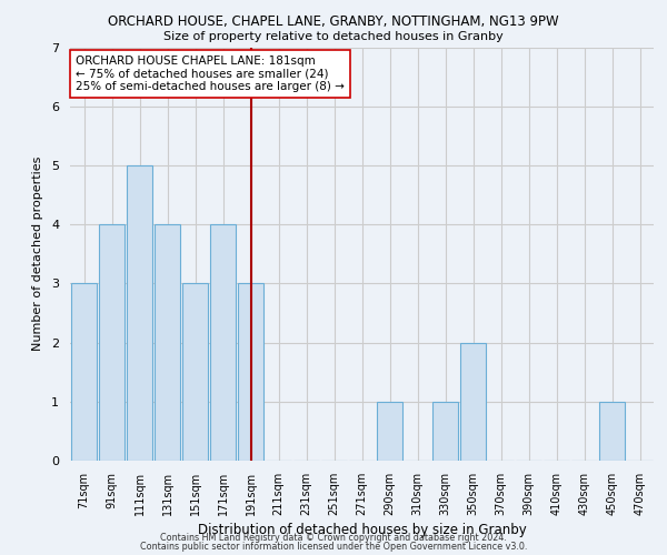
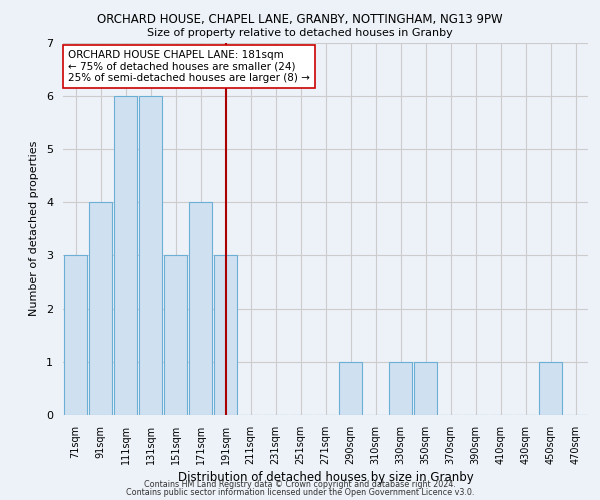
111sqm: 5 -> 6
131sqm: 4 -> 6
350sqm: 2 -> 1
